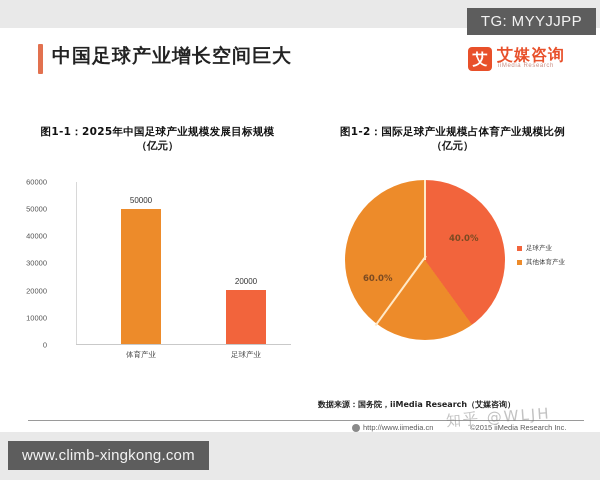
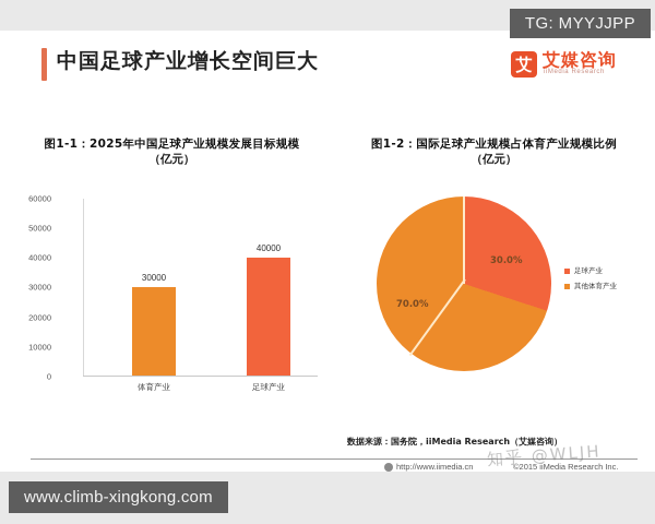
图1-1：2025年中国足球产业规模发展目标规模/体育产业: 50000 -> 30000
图1-1：2025年中国足球产业规模发展目标规模/足球产业: 20000 -> 40000
图1-2：国际足球产业规模占体育产业规模比例/足球产业: 40.0% -> 30.0%
图1-2：国际足球产业规模占体育产业规模比例/其他体育产业: 60.0% -> 70.0%
